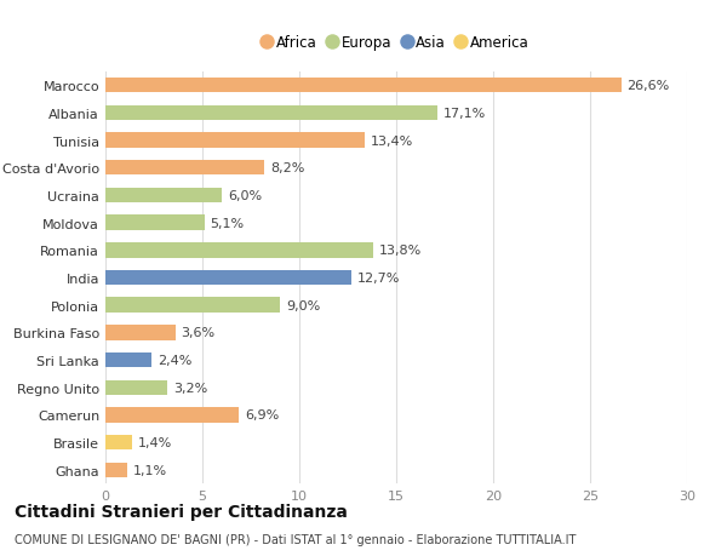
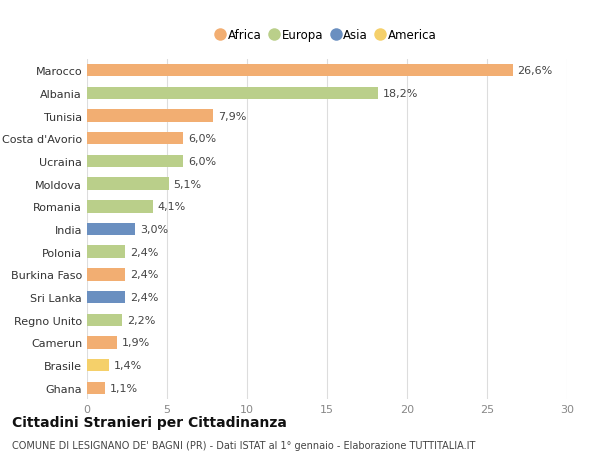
Albania: 17,1% -> 18,2%
Tunisia: 13,4% -> 7,9%
Costa d'Avorio: 8,2% -> 6,0%
Romania: 13,8% -> 4,1%
India: 12,7% -> 3,0%
Polonia: 9,0% -> 2,4%
Burkina Faso: 3,6% -> 2,4%
Regno Unito: 3,2% -> 2,2%
Camerun: 6,9% -> 1,9%
